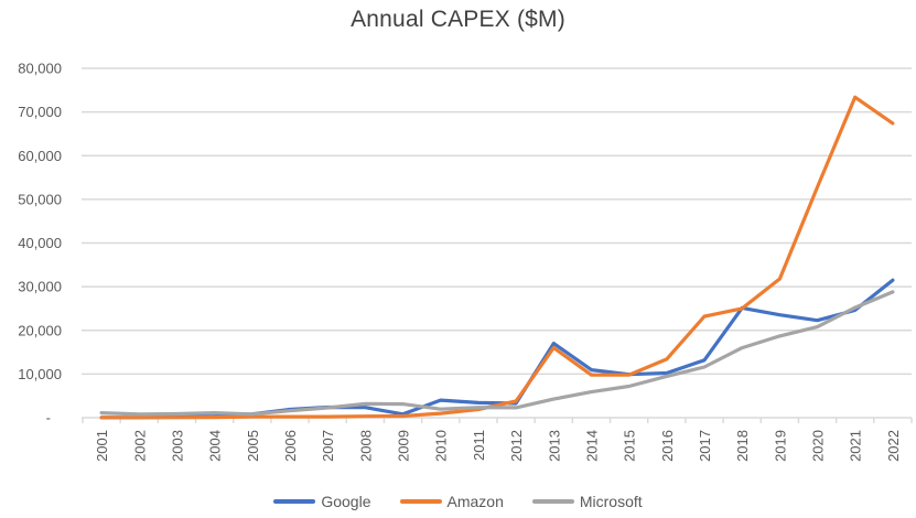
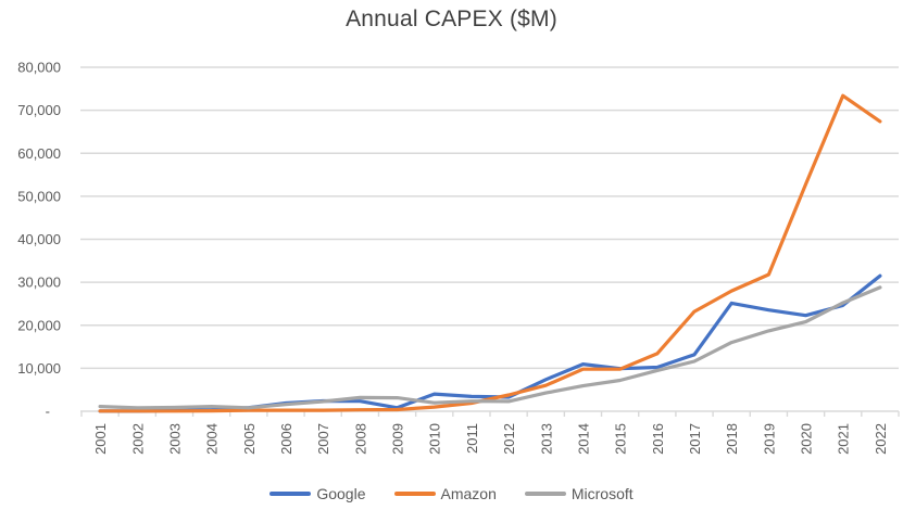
Google/2013: 17000 -> 7000
Amazon/2013: 16000 -> 6000
Amazon/2018: 25000 -> 28000
